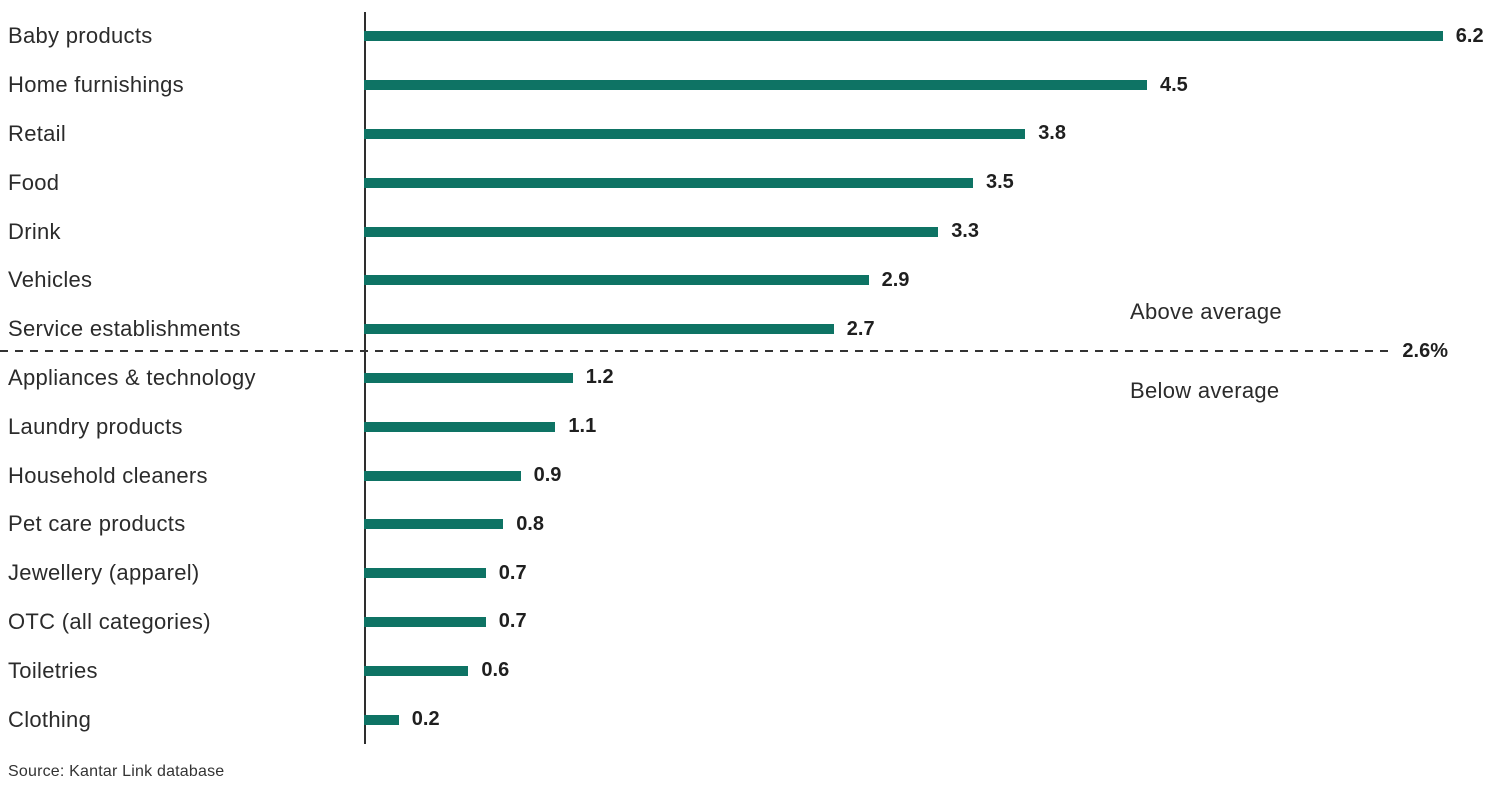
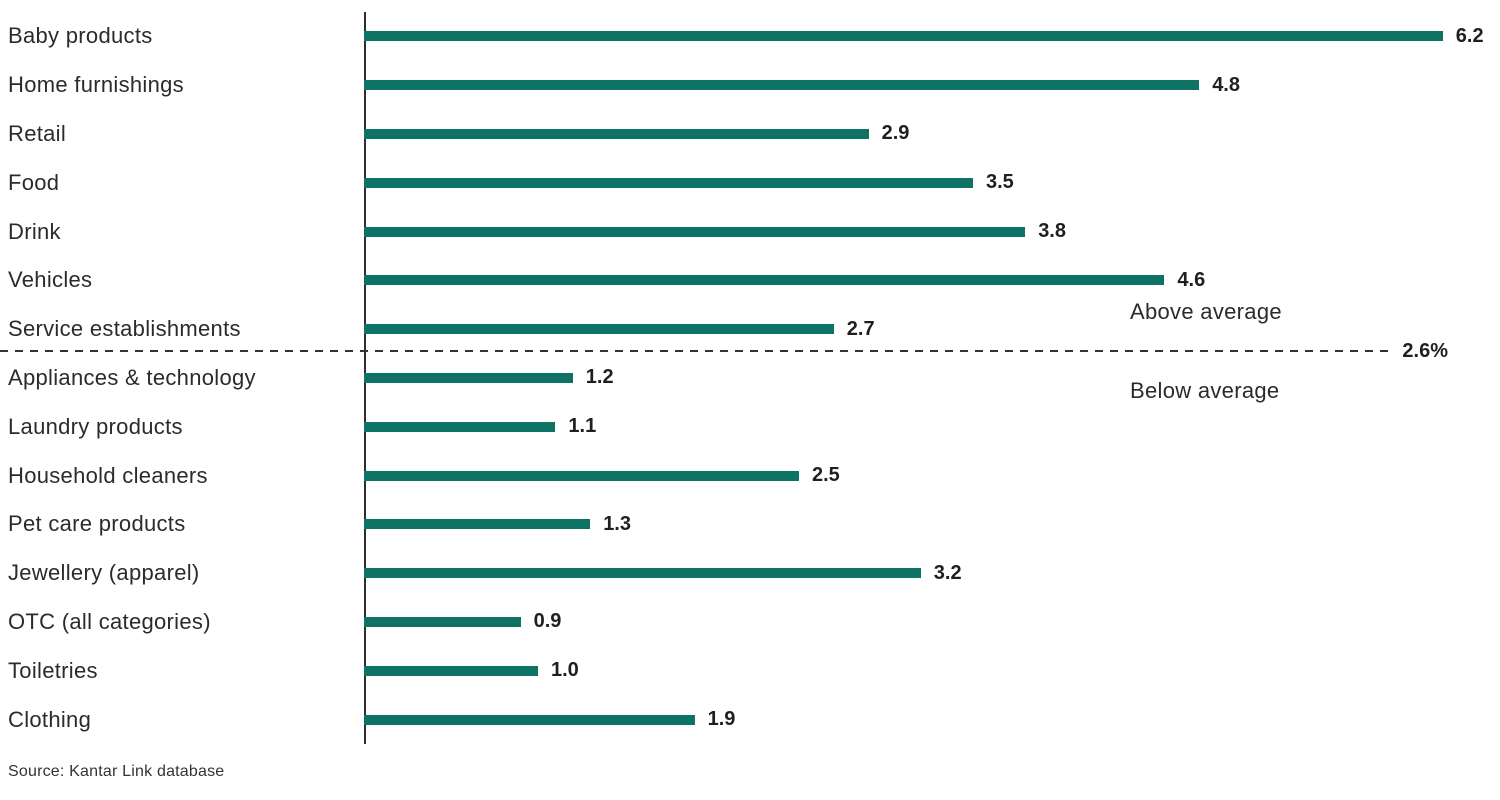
Home furnishings: 4.5 -> 4.8
Retail: 3.8 -> 2.9
Drink: 3.3 -> 3.8
Vehicles: 2.9 -> 4.6
Household cleaners: 0.9 -> 2.5
Pet care products: 0.8 -> 1.3
Jewellery (apparel): 0.7 -> 3.2
OTC (all categories): 0.7 -> 0.9
Toiletries: 0.6 -> 1.0
Clothing: 0.2 -> 1.9
